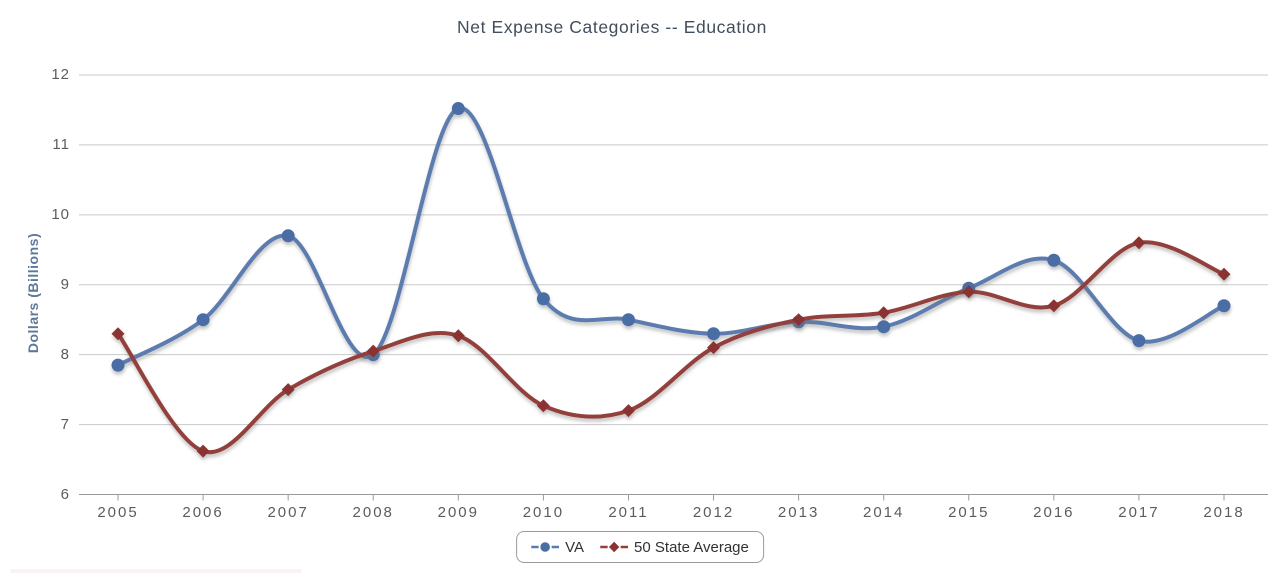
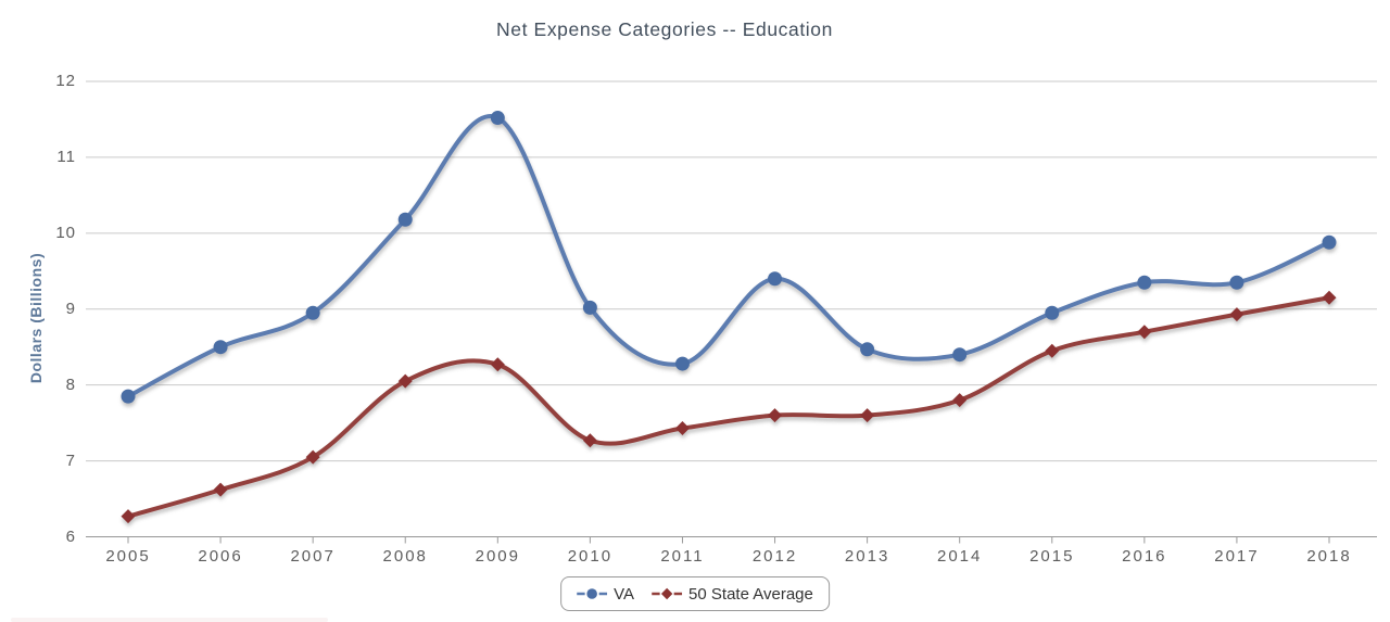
50 State Average/2005: 8.3 -> 6.3
VA/2007: 9.7 -> 8.9
50 State Average/2007: 7.5 -> 7.0
VA/2008: 8.0 -> 10.2
VA/2010: 8.8 -> 9.0
VA/2011: 8.5 -> 8.3
50 State Average/2011: 7.2 -> 7.4
VA/2012: 8.3 -> 9.4
50 State Average/2012: 8.1 -> 7.6
50 State Average/2013: 8.5 -> 7.6
50 State Average/2014: 8.6 -> 7.8
50 State Average/2015: 8.9 -> 8.4
VA/2017: 8.2 -> 9.3
50 State Average/2017: 9.6 -> 8.9
VA/2018: 8.7 -> 9.9
